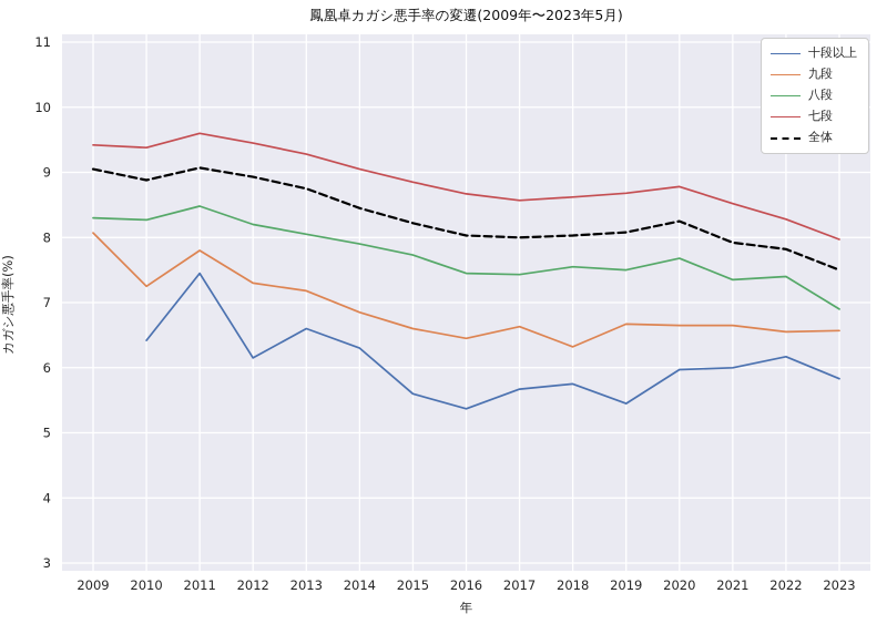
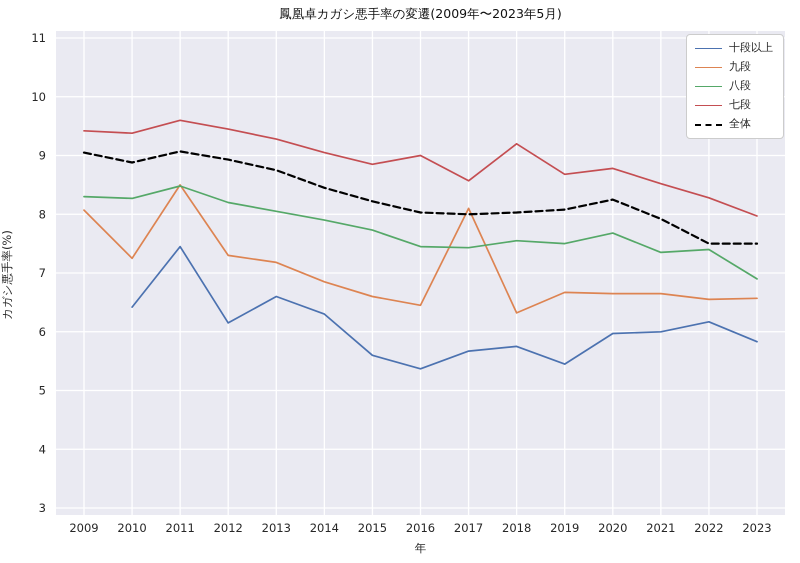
九段/2011: 7.8 -> 8.5
七段/2016: 8.7 -> 9.0
九段/2017: 6.6 -> 8.1
七段/2018: 8.6 -> 9.2
全体/2022: 7.8 -> 7.5
